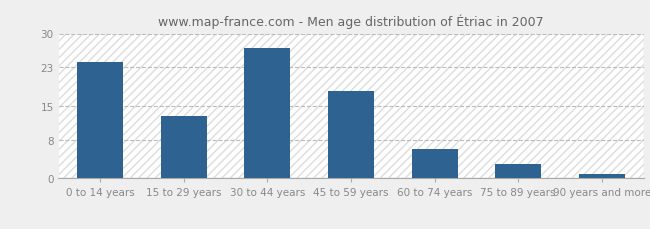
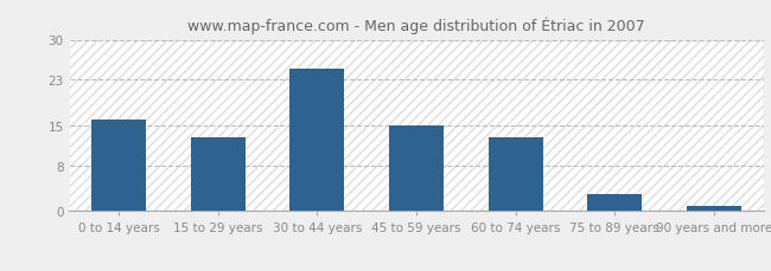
0 to 14 years: 24 -> 16
30 to 44 years: 27 -> 25
45 to 59 years: 18 -> 15
60 to 74 years: 6 -> 13
